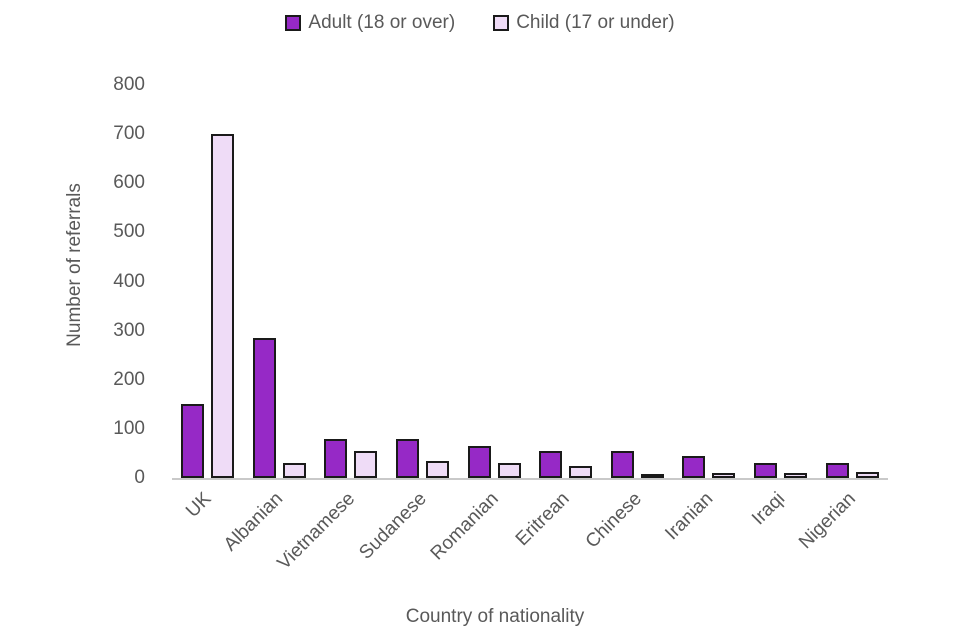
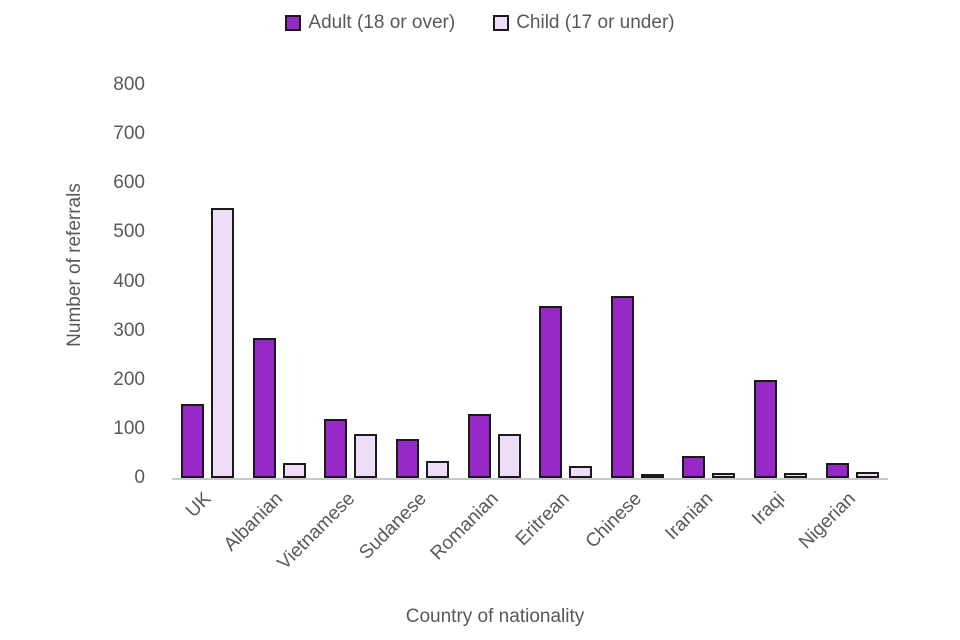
Child (17 or under)/UK: 700 -> 550
Adult (18 or over)/Vietnamese: 80 -> 120
Child (17 or under)/Vietnamese: 60 -> 90
Adult (18 or over)/Romanian: 60 -> 130
Child (17 or under)/Romanian: 30 -> 90
Adult (18 or over)/Eritrean: 60 -> 350
Adult (18 or over)/Chinese: 60 -> 370
Adult (18 or over)/Iraqi: 30 -> 200
